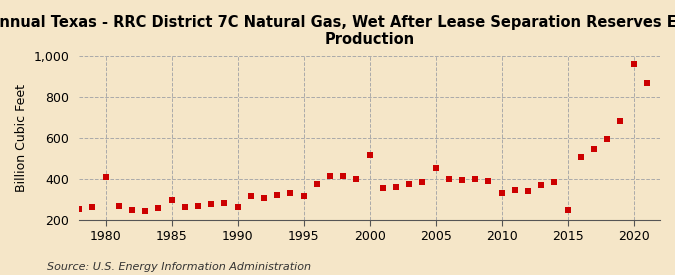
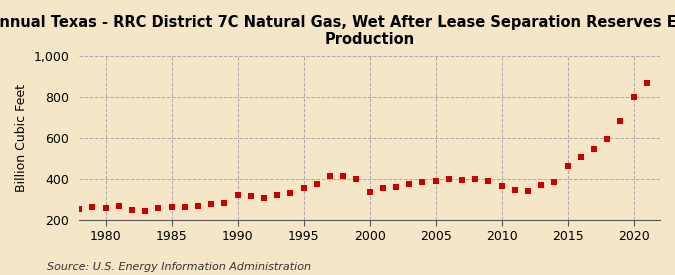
1980: 410 -> 260
1985: 300 -> 265
1990: 265 -> 320
1995: 315 -> 355
2000: 515 -> 335
2005: 455 -> 390
2010: 330 -> 365
2015: 250 -> 465
2020: 960 -> 800
